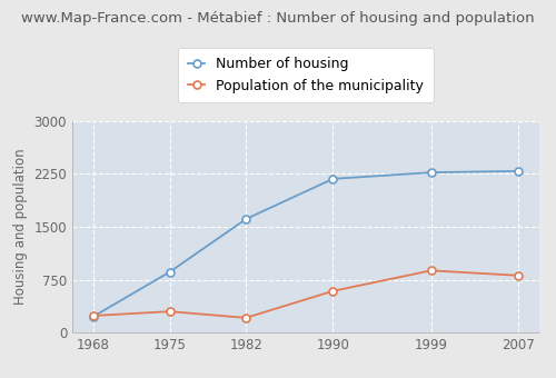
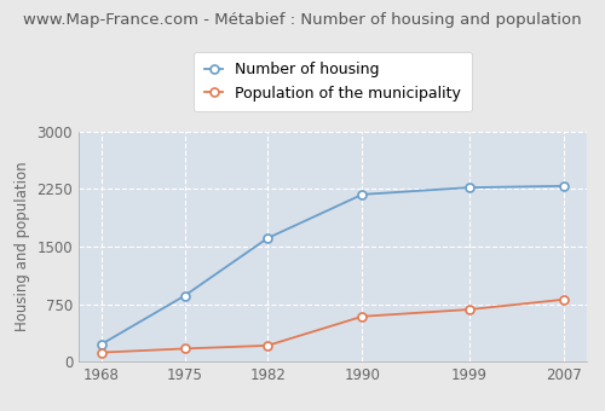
Population of the municipality/1968: 240 -> 120
Population of the municipality/1975: 300 -> 170
Population of the municipality/1999: 880 -> 680
